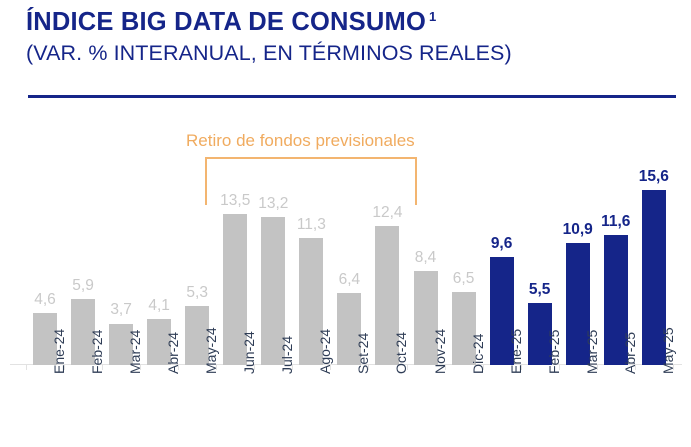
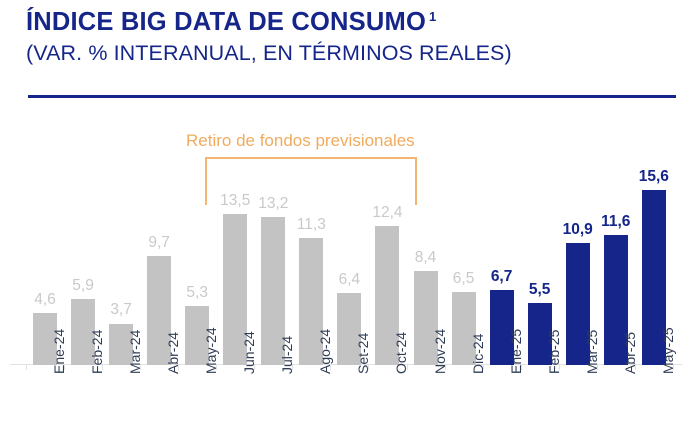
Abr-24: 4,1 -> 9,7
Ene-25: 9,6 -> 6,7
